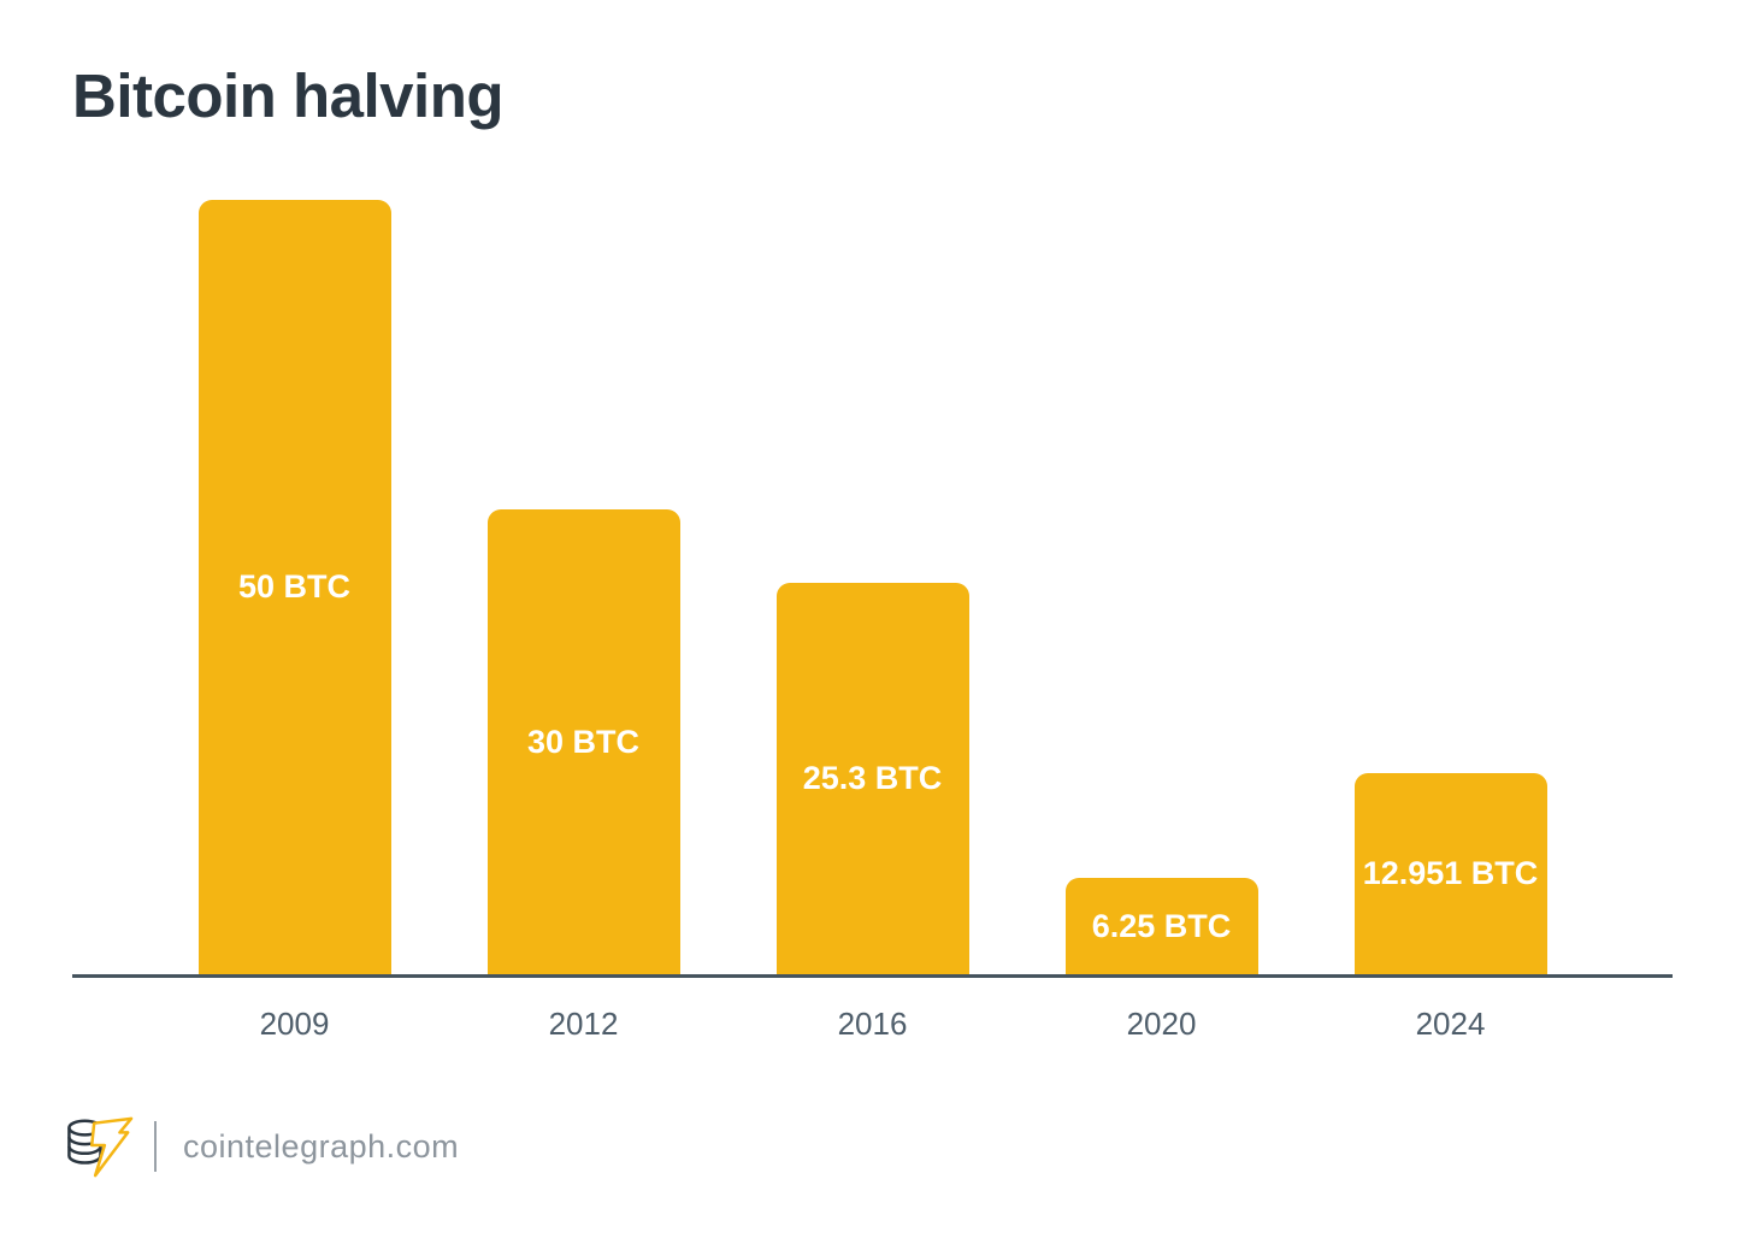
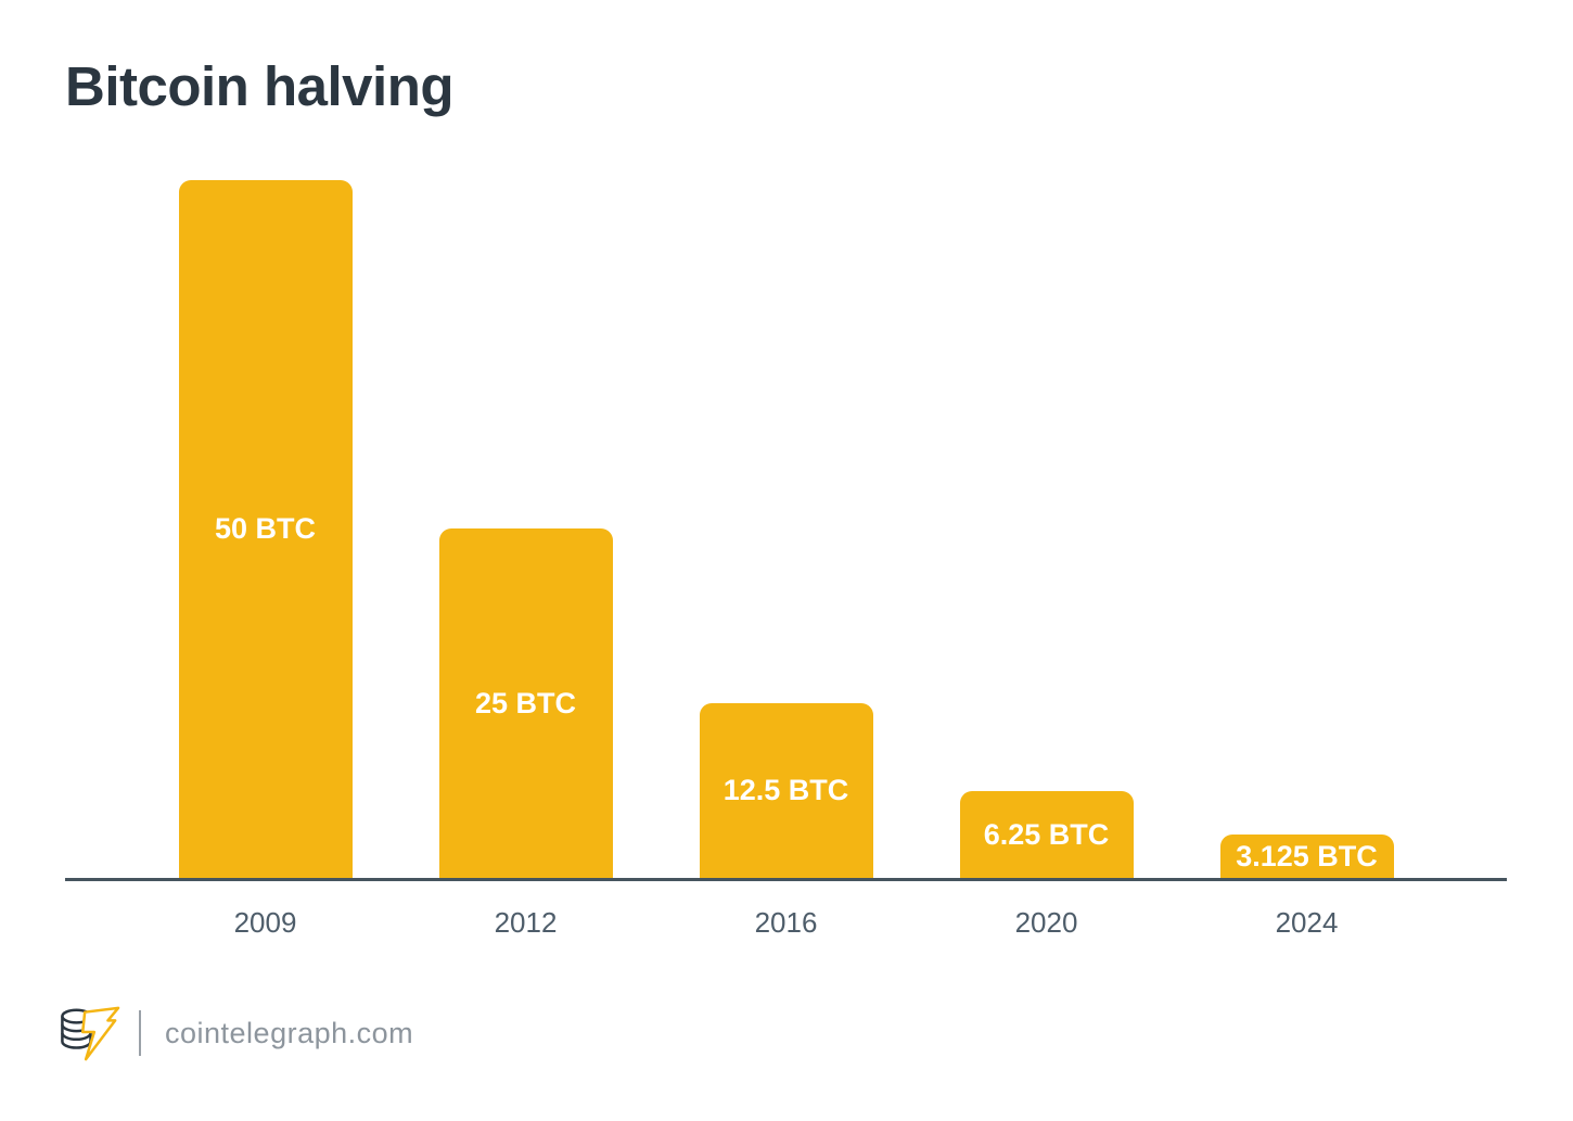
2012: 30 -> 25
2016: 25.3 -> 12.5
2024: 12.951 -> 3.125
